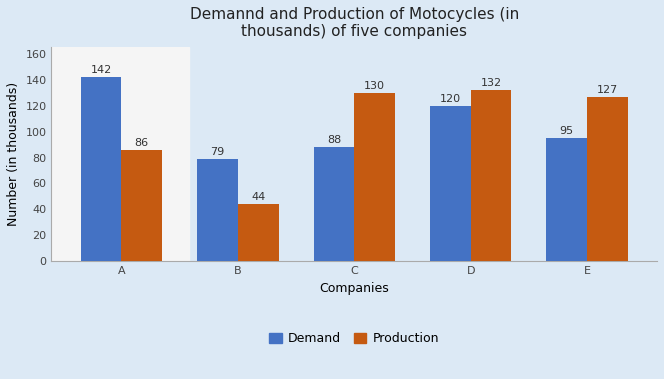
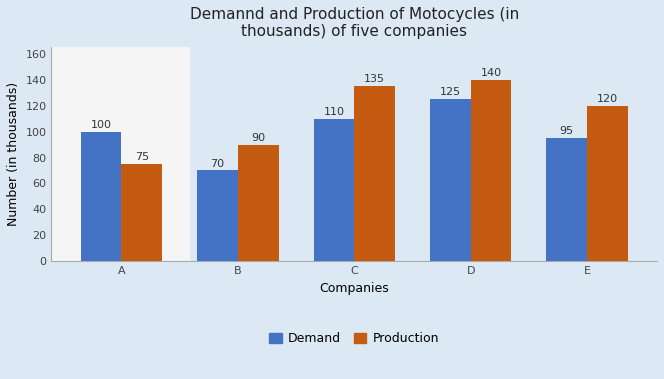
Demand/A: 142 -> 100
Production/A: 86 -> 75
Demand/B: 79 -> 70
Production/B: 44 -> 90
Demand/C: 88 -> 110
Production/C: 130 -> 135
Demand/D: 120 -> 125
Production/D: 132 -> 140
Production/E: 127 -> 120
